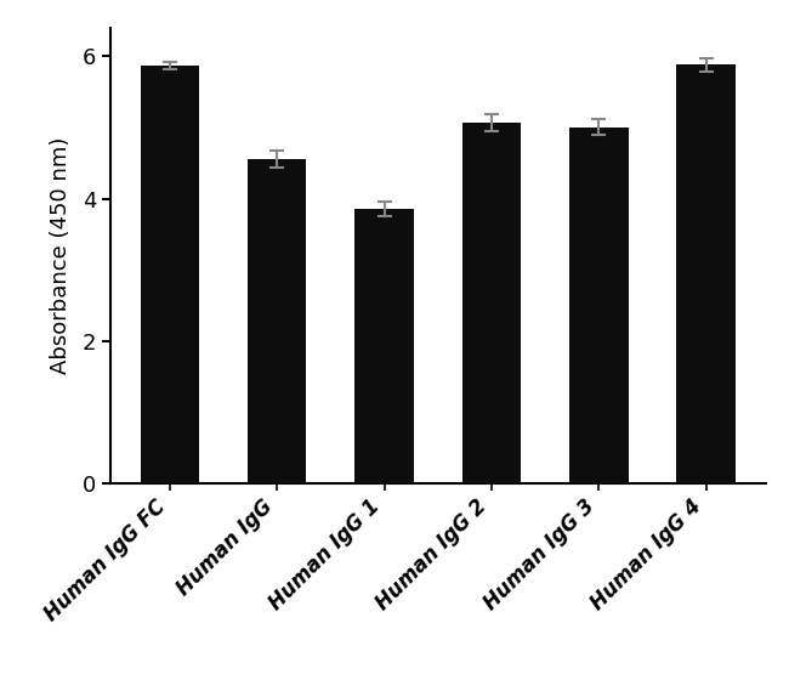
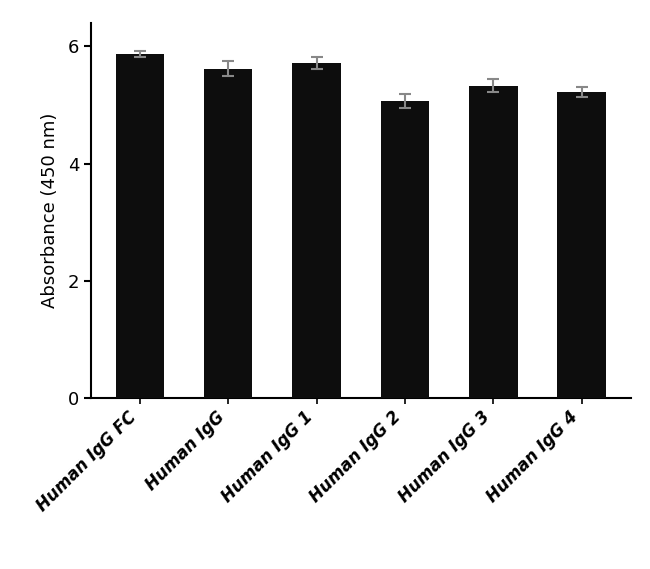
Human IgG: 4.56 -> 5.62
Human IgG 1: 3.86 -> 5.72
Human IgG 3: 5.00 -> 5.33
Human IgG 4: 5.88 -> 5.22
